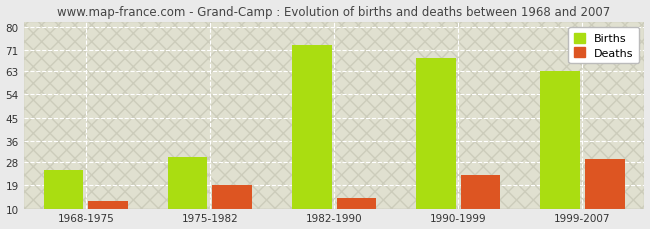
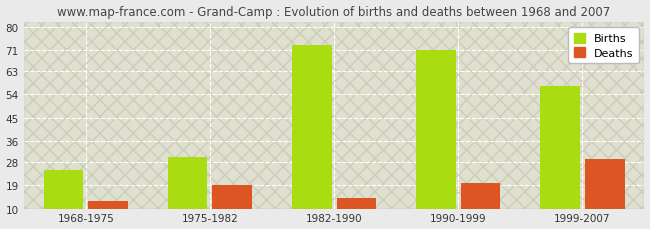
Births/1990-1999: 68 -> 71
Deaths/1990-1999: 23 -> 20
Births/1999-2007: 63 -> 57
